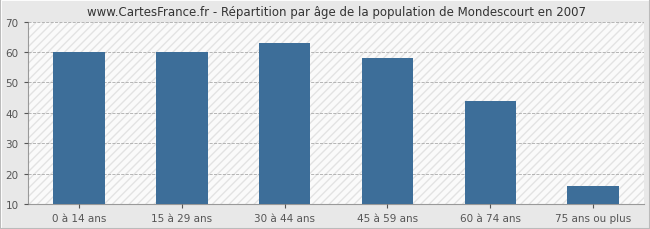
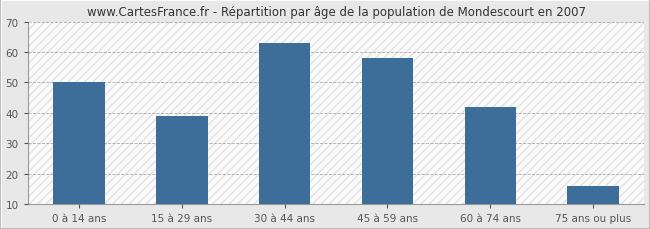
0 à 14 ans: 60 -> 50
15 à 29 ans: 60 -> 39
60 à 74 ans: 44 -> 42
